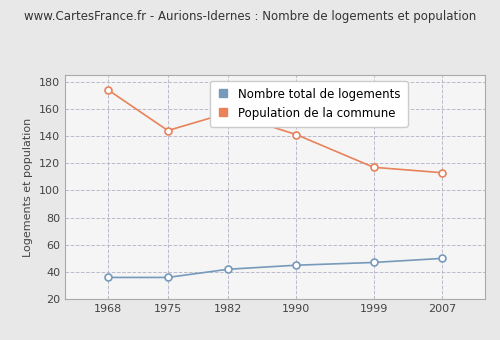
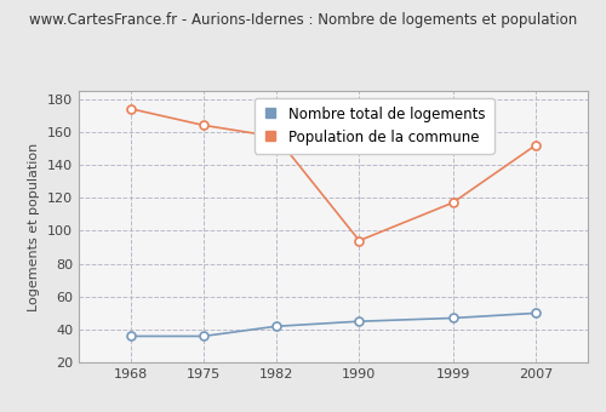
Population de la commune/1975: 144 -> 164
Population de la commune/1990: 141 -> 94
Population de la commune/2007: 113 -> 152
